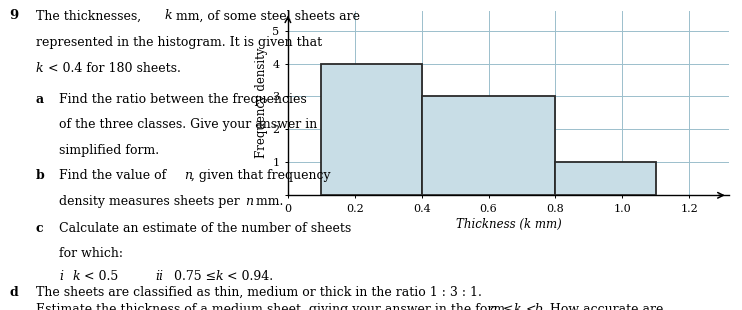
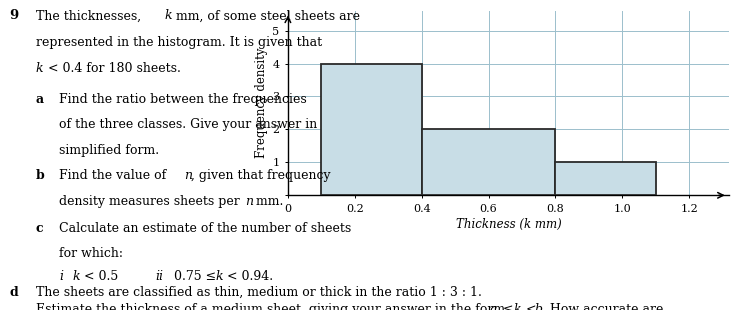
0.6: 3 -> 2
